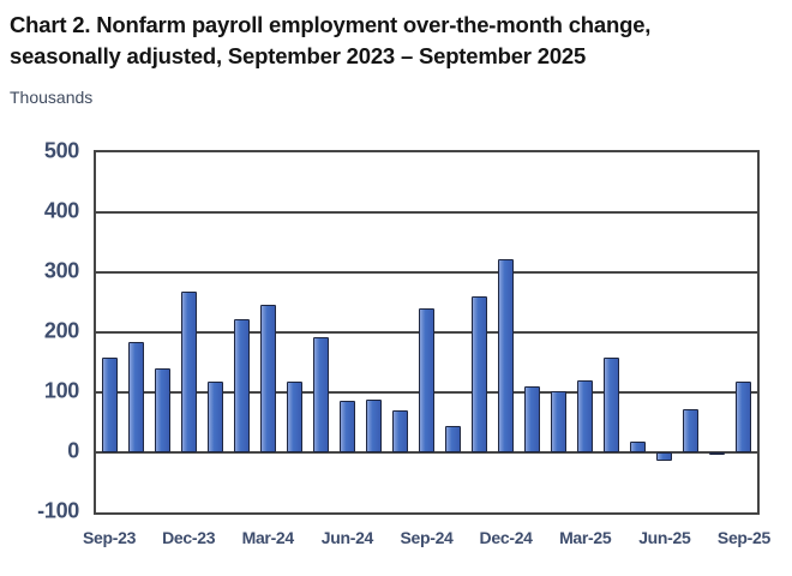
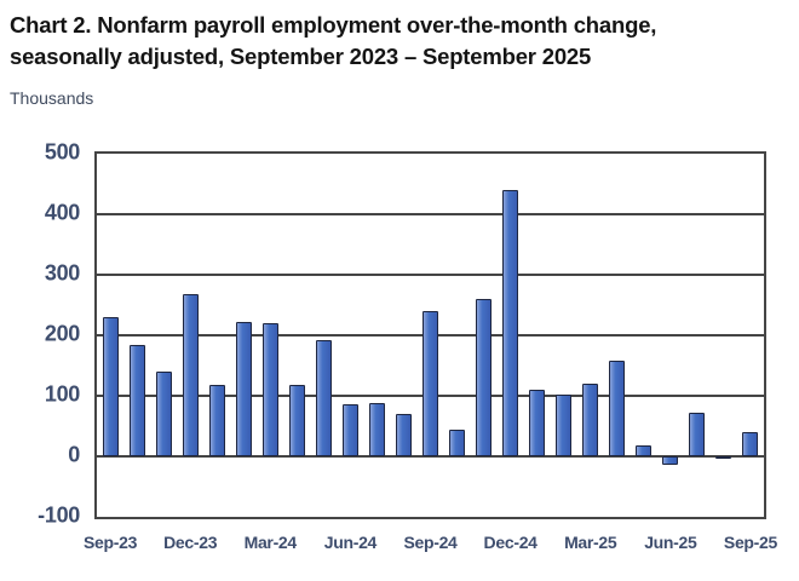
Sep-23: 160 -> 230
Mar-24: 250 -> 220
Dec-24: 320 -> 440
Sep-25: 120 -> 40
